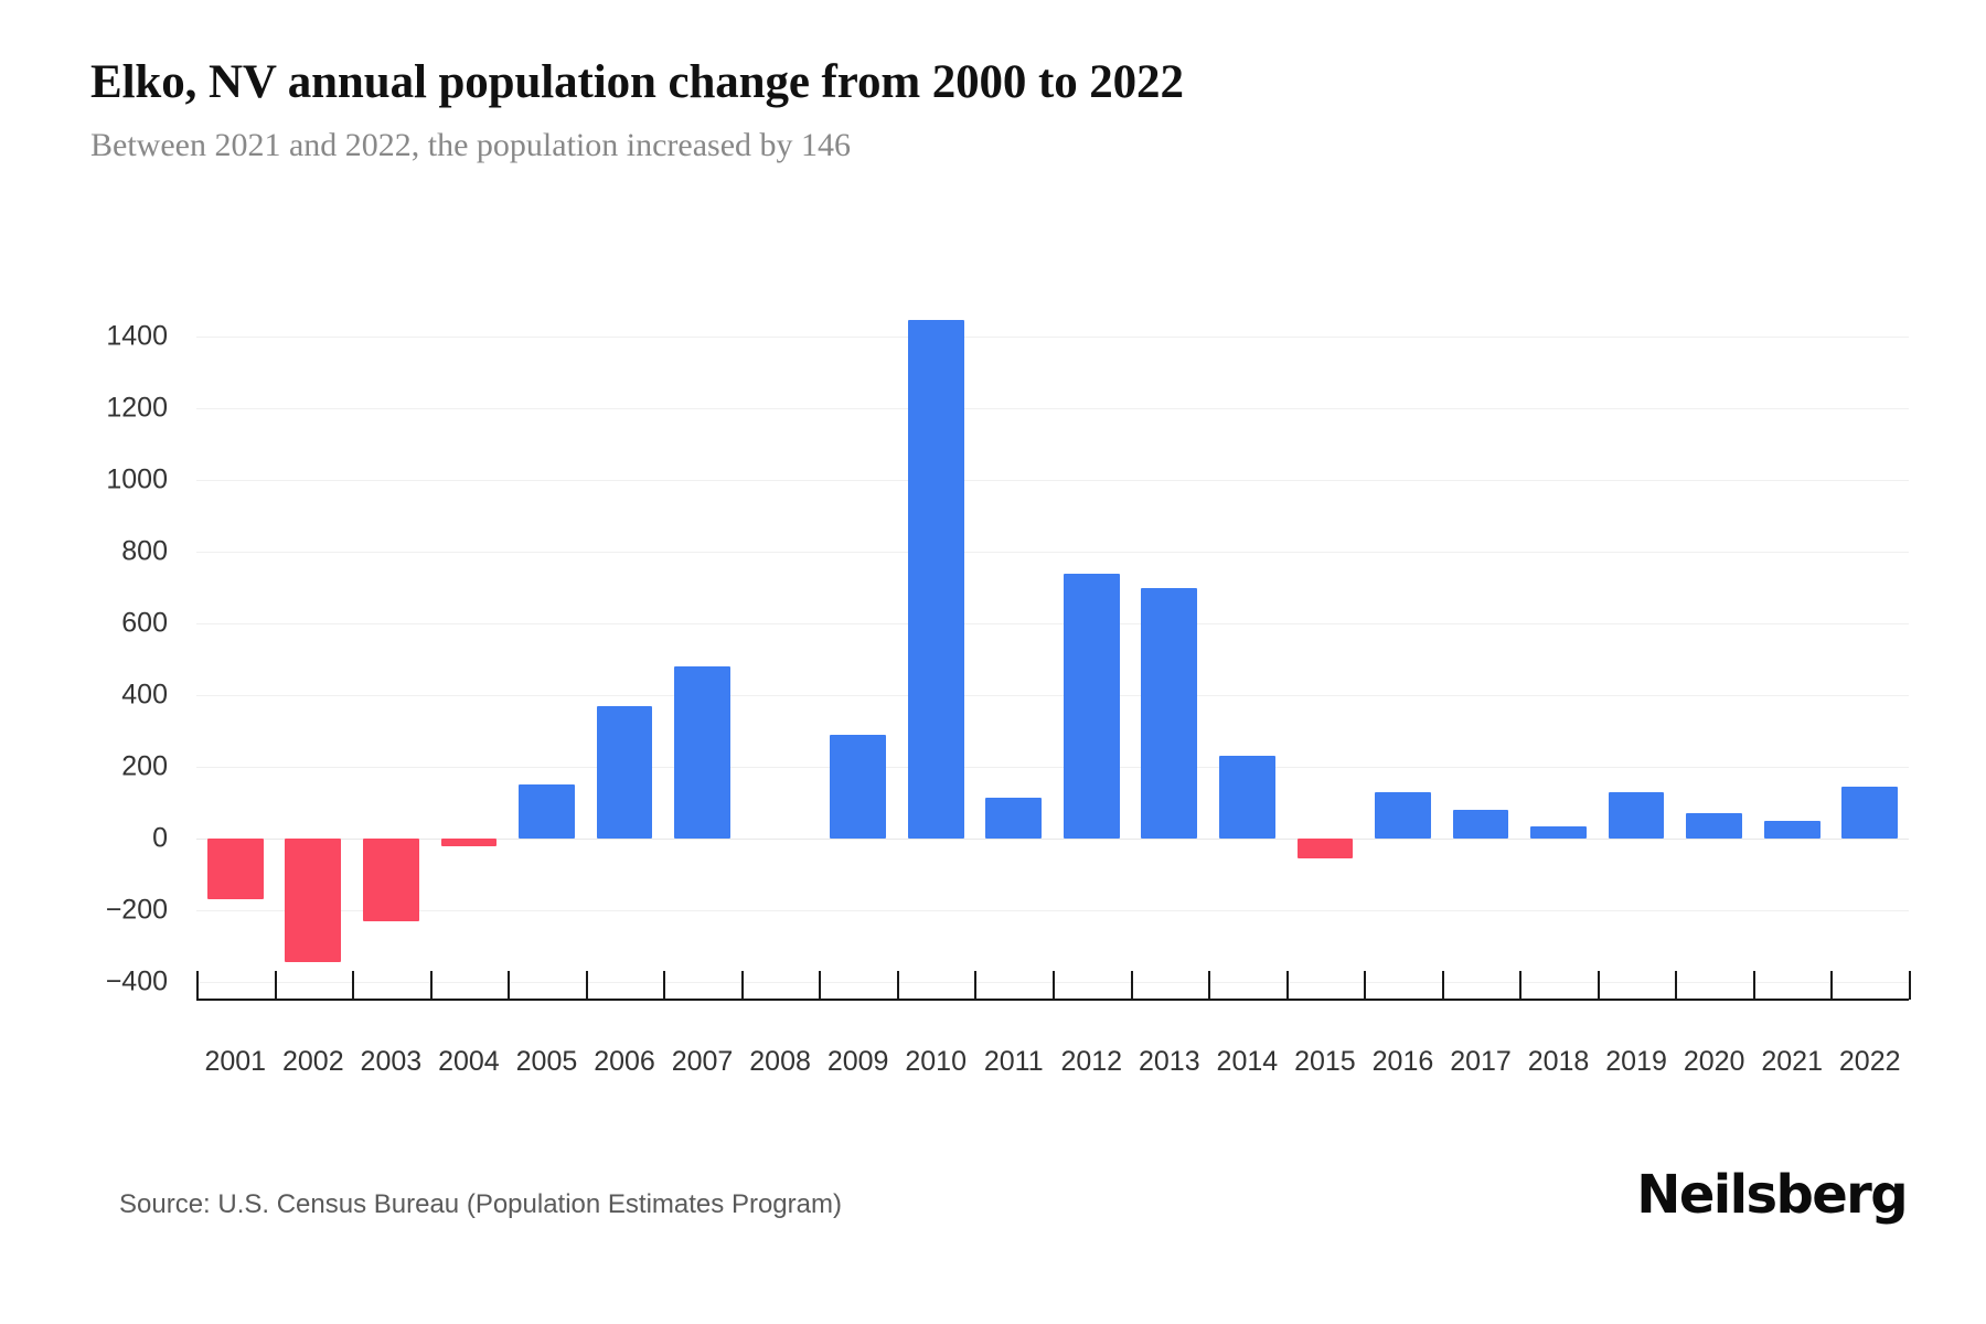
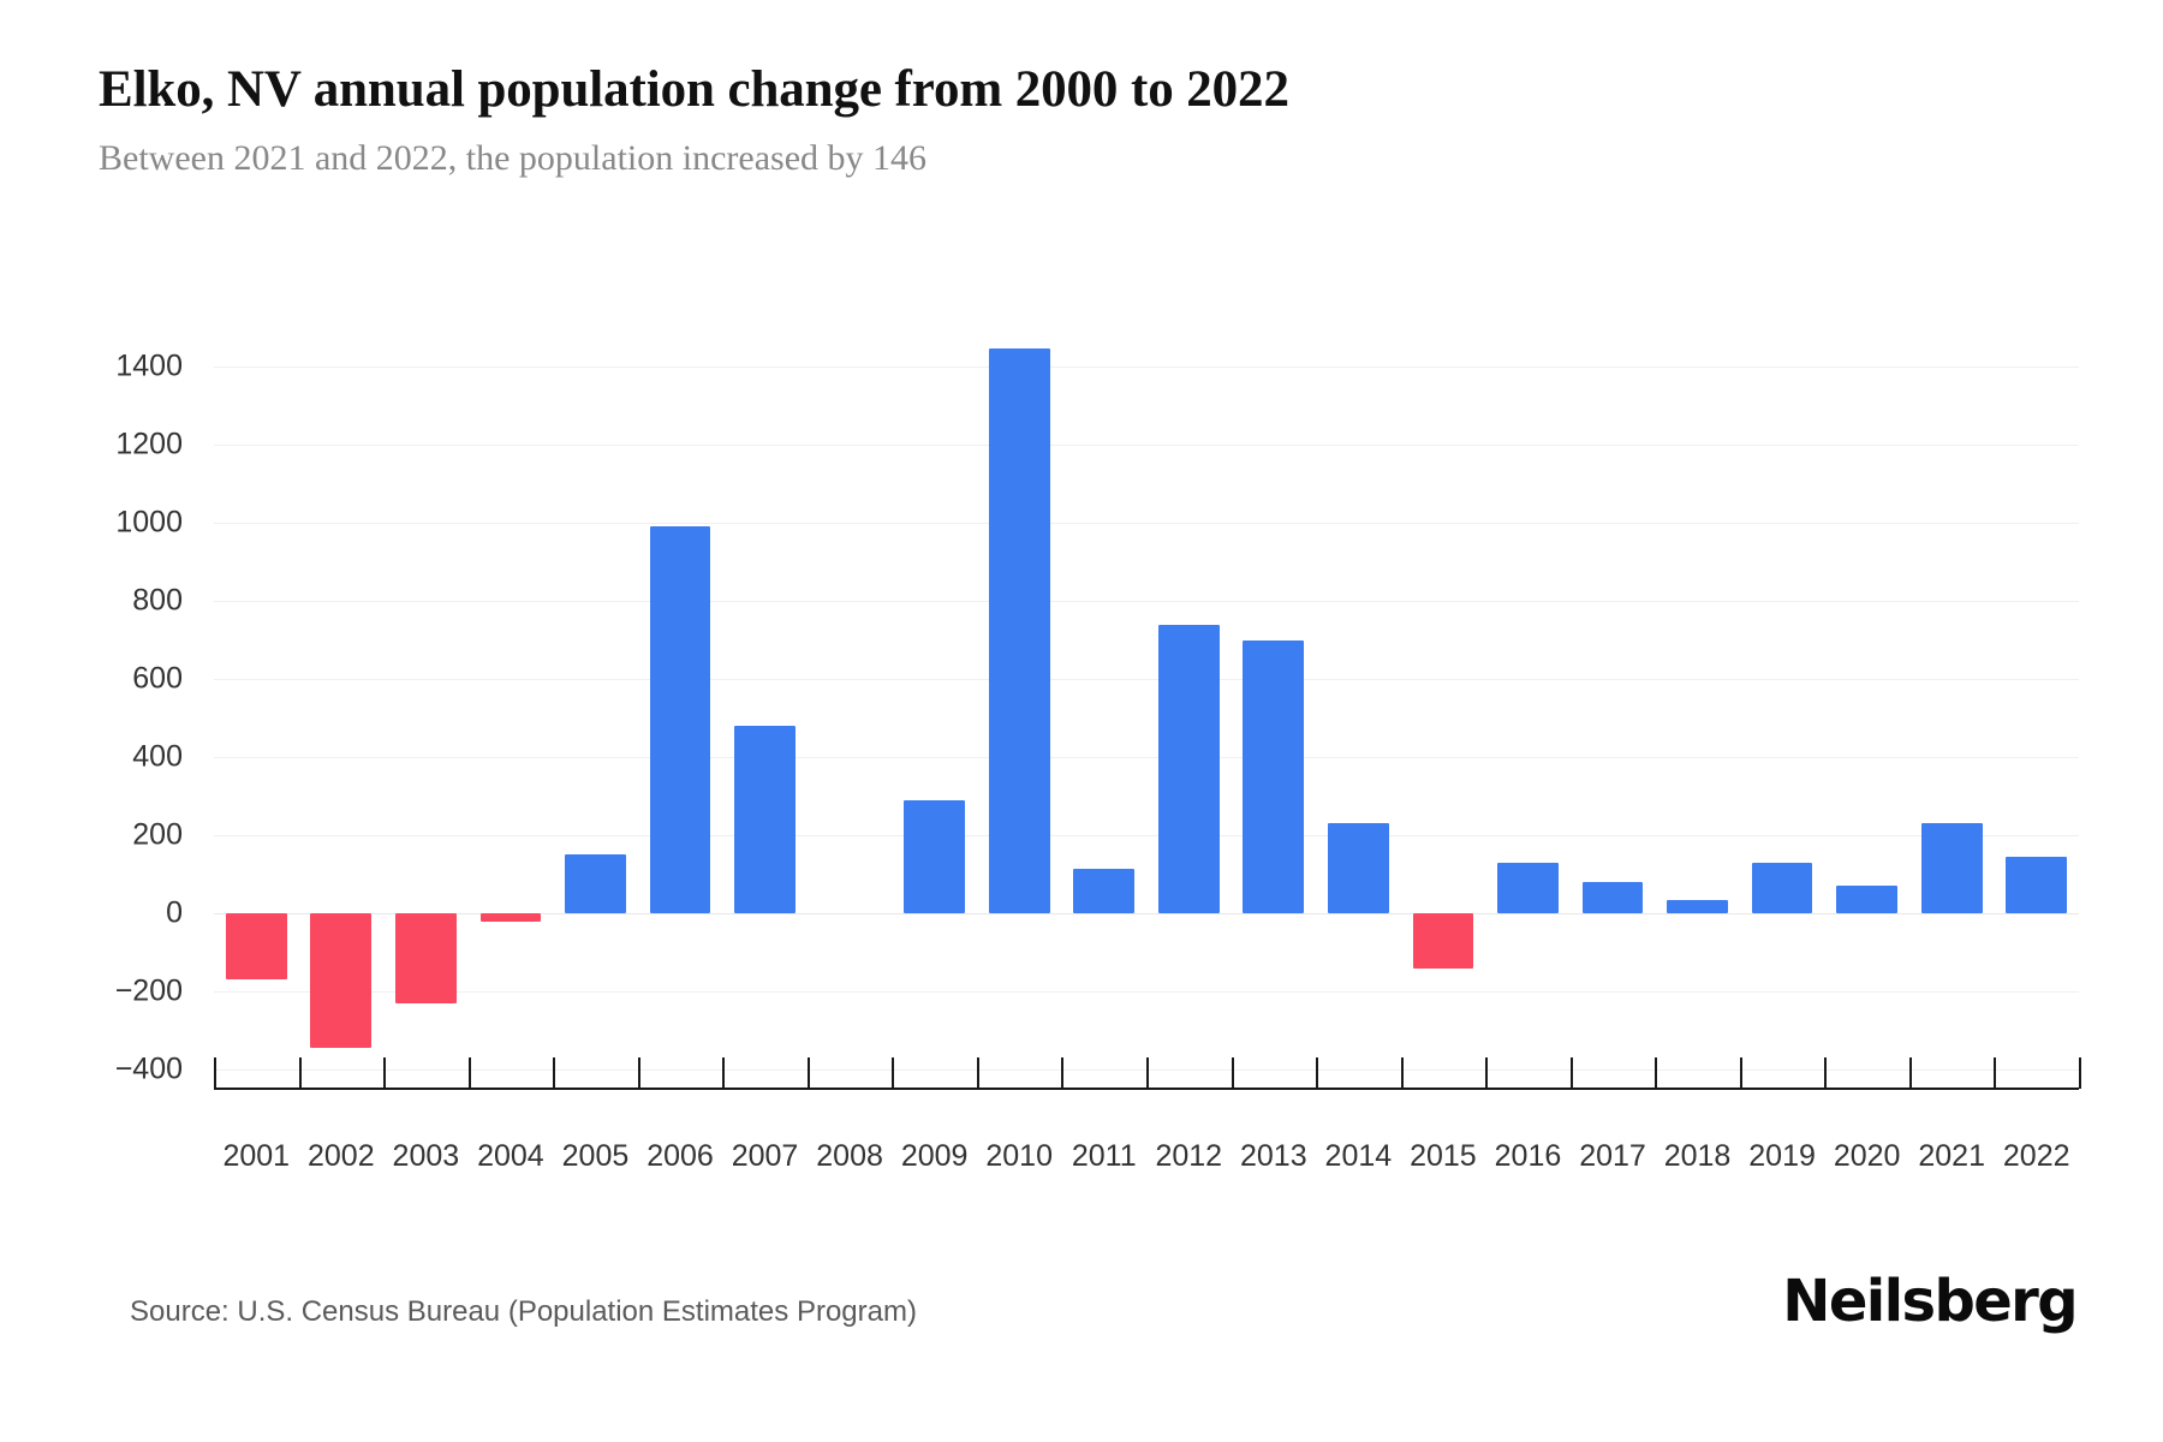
2006: 370 -> 990
2015: -60 -> -140
2021: 50 -> 230
